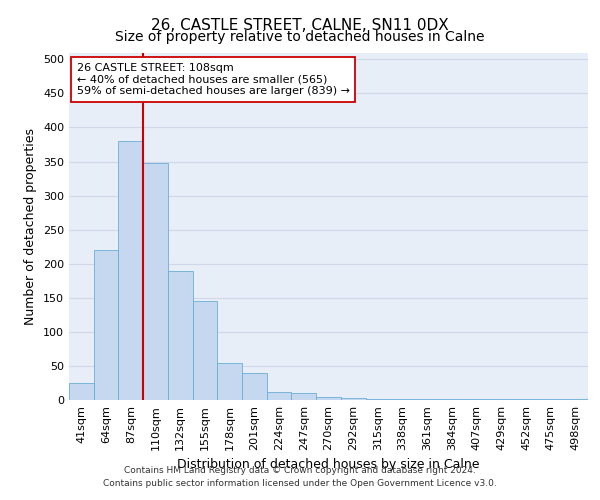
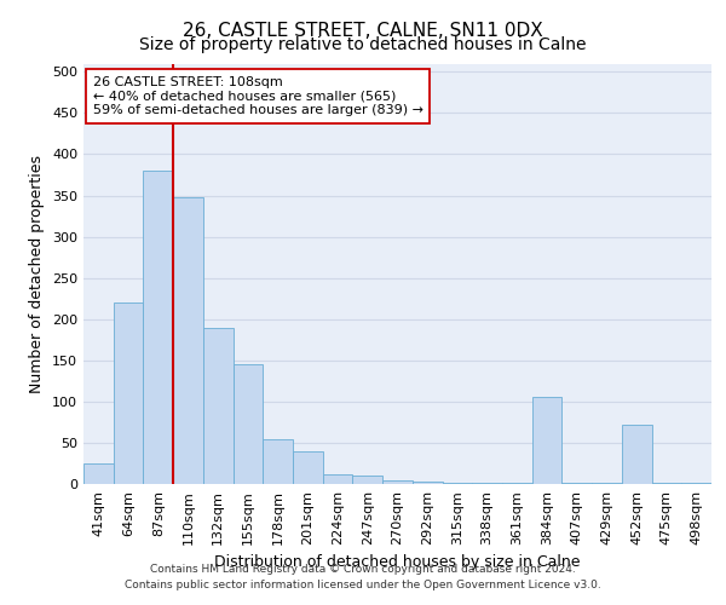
384sqm: 2 -> 106
452sqm: 1 -> 72
